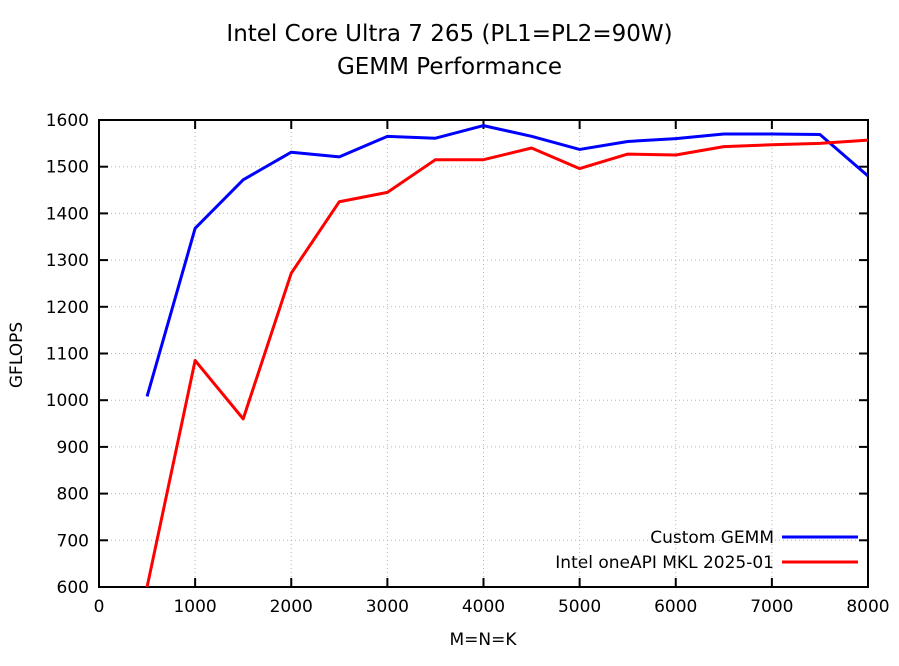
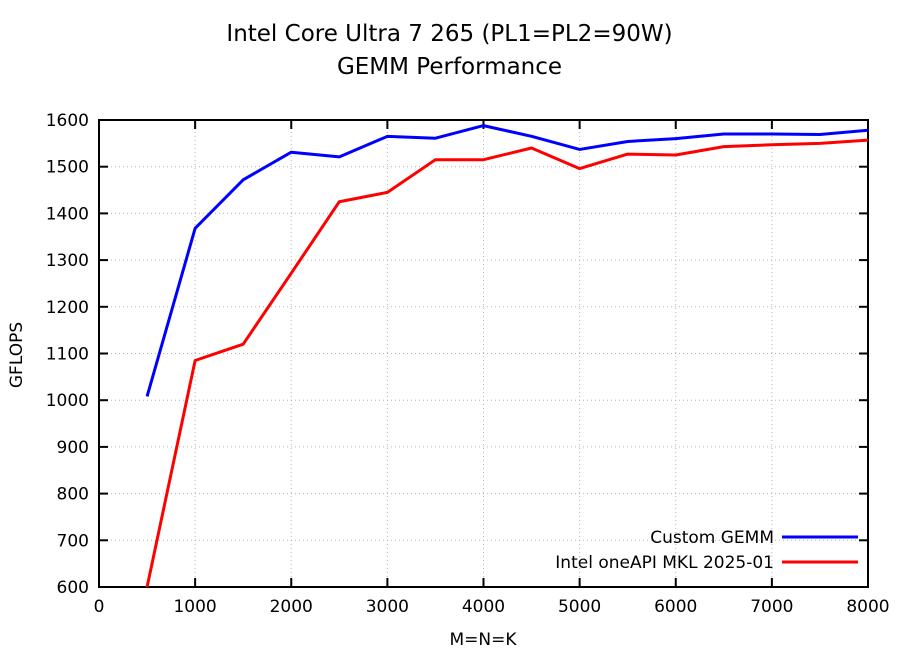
Intel oneAPI MKL 2025-01/1500: 960 -> 1120
Custom GEMM/8000: 1480 -> 1580
